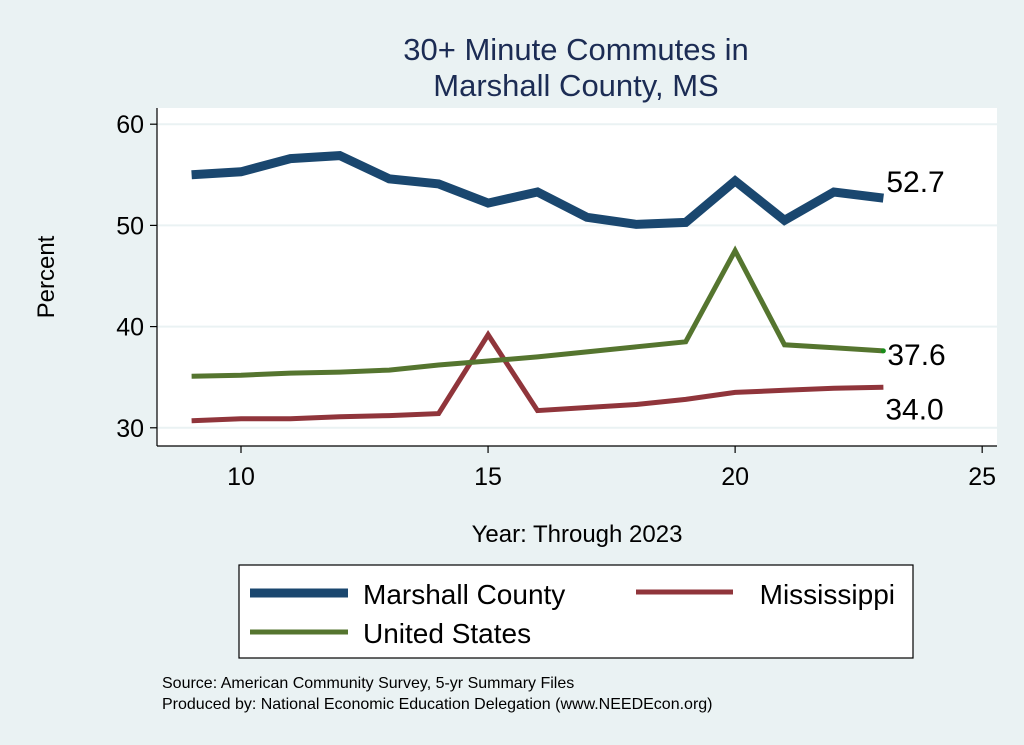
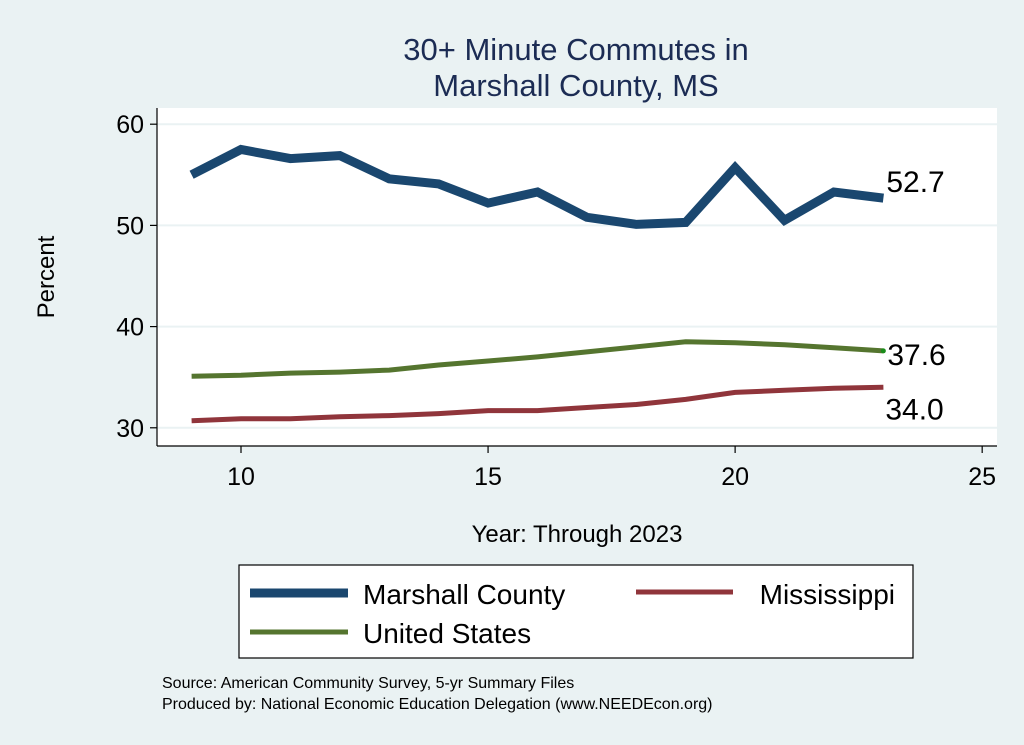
Marshall County/10: 55.3 -> 57.5
Mississippi/15: 39.2 -> 31.7
Marshall County/20: 54.4 -> 55.7
United States/20: 47.5 -> 38.4
